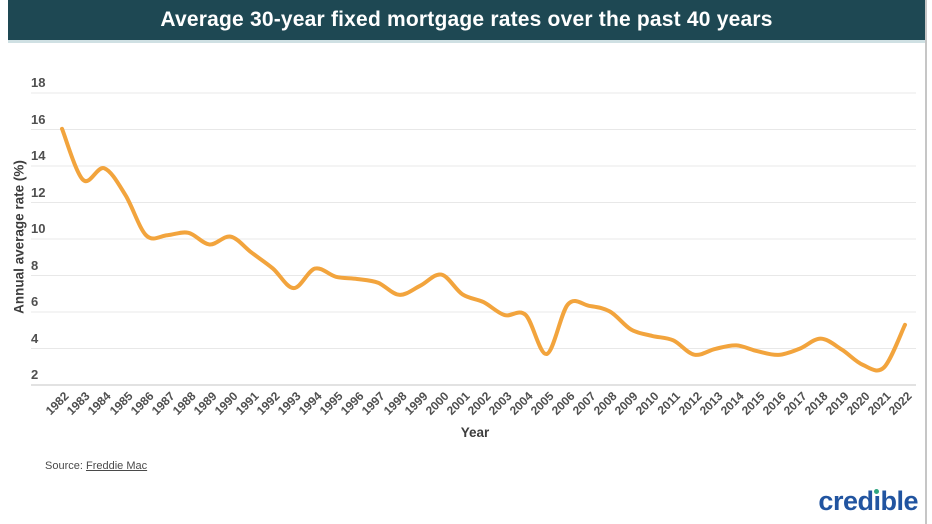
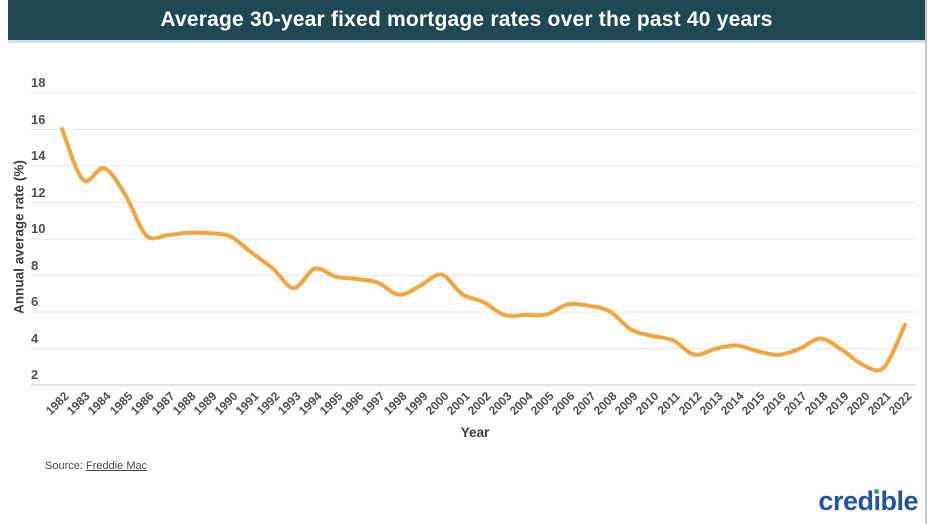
1989: 9.7 -> 10.3
2005: 3.7 -> 5.9
